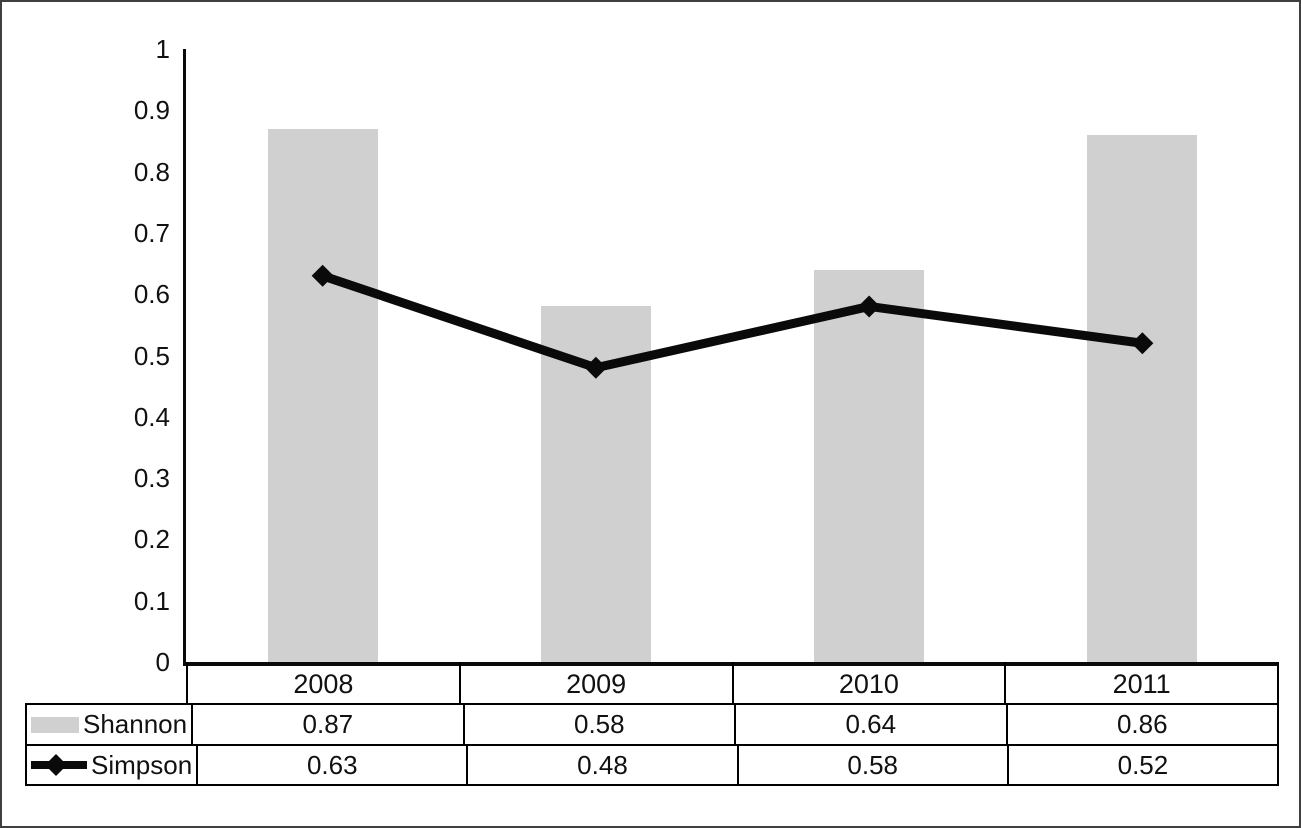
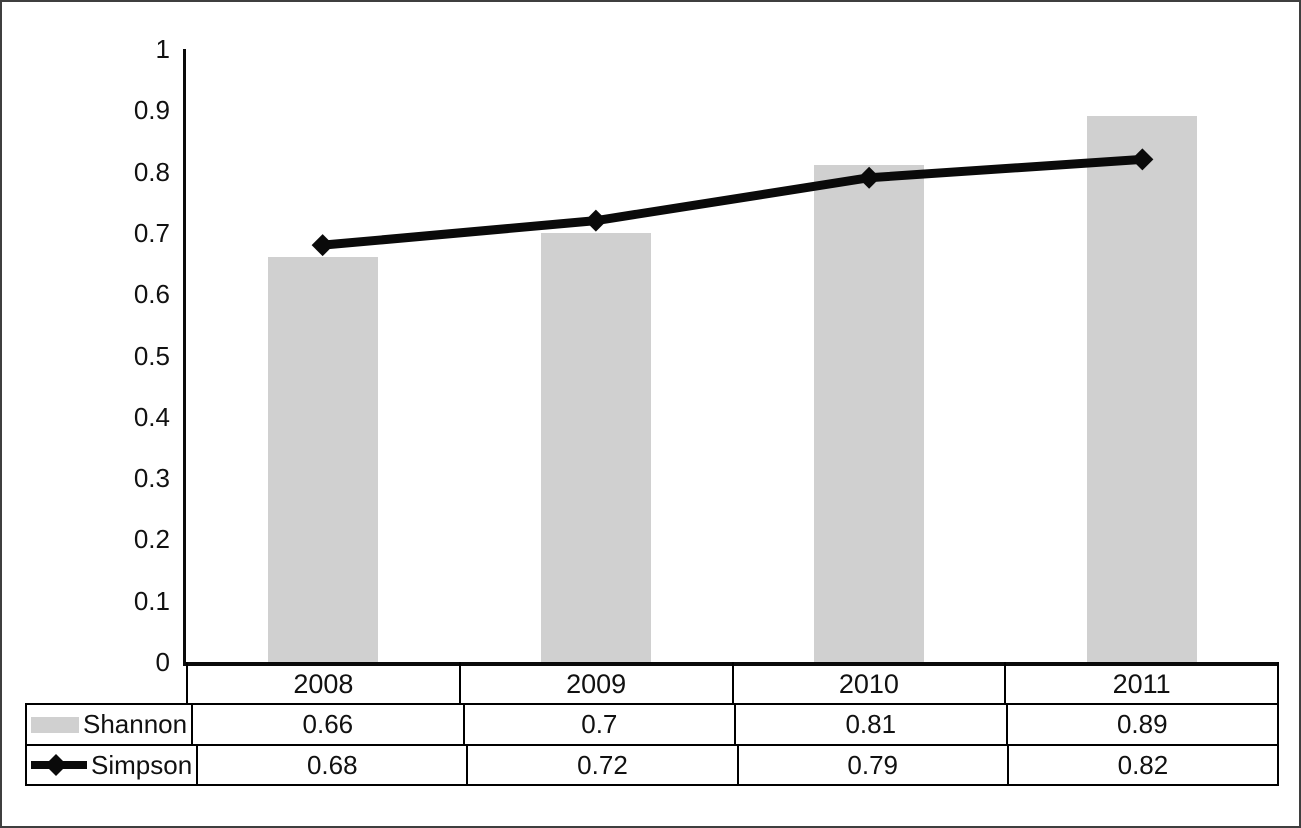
Shannon/2008: 0.87 -> 0.66
Simpson/2008: 0.63 -> 0.68
Shannon/2009: 0.58 -> 0.7
Simpson/2009: 0.48 -> 0.72
Shannon/2010: 0.64 -> 0.81
Simpson/2010: 0.58 -> 0.79
Shannon/2011: 0.86 -> 0.89
Simpson/2011: 0.52 -> 0.82
